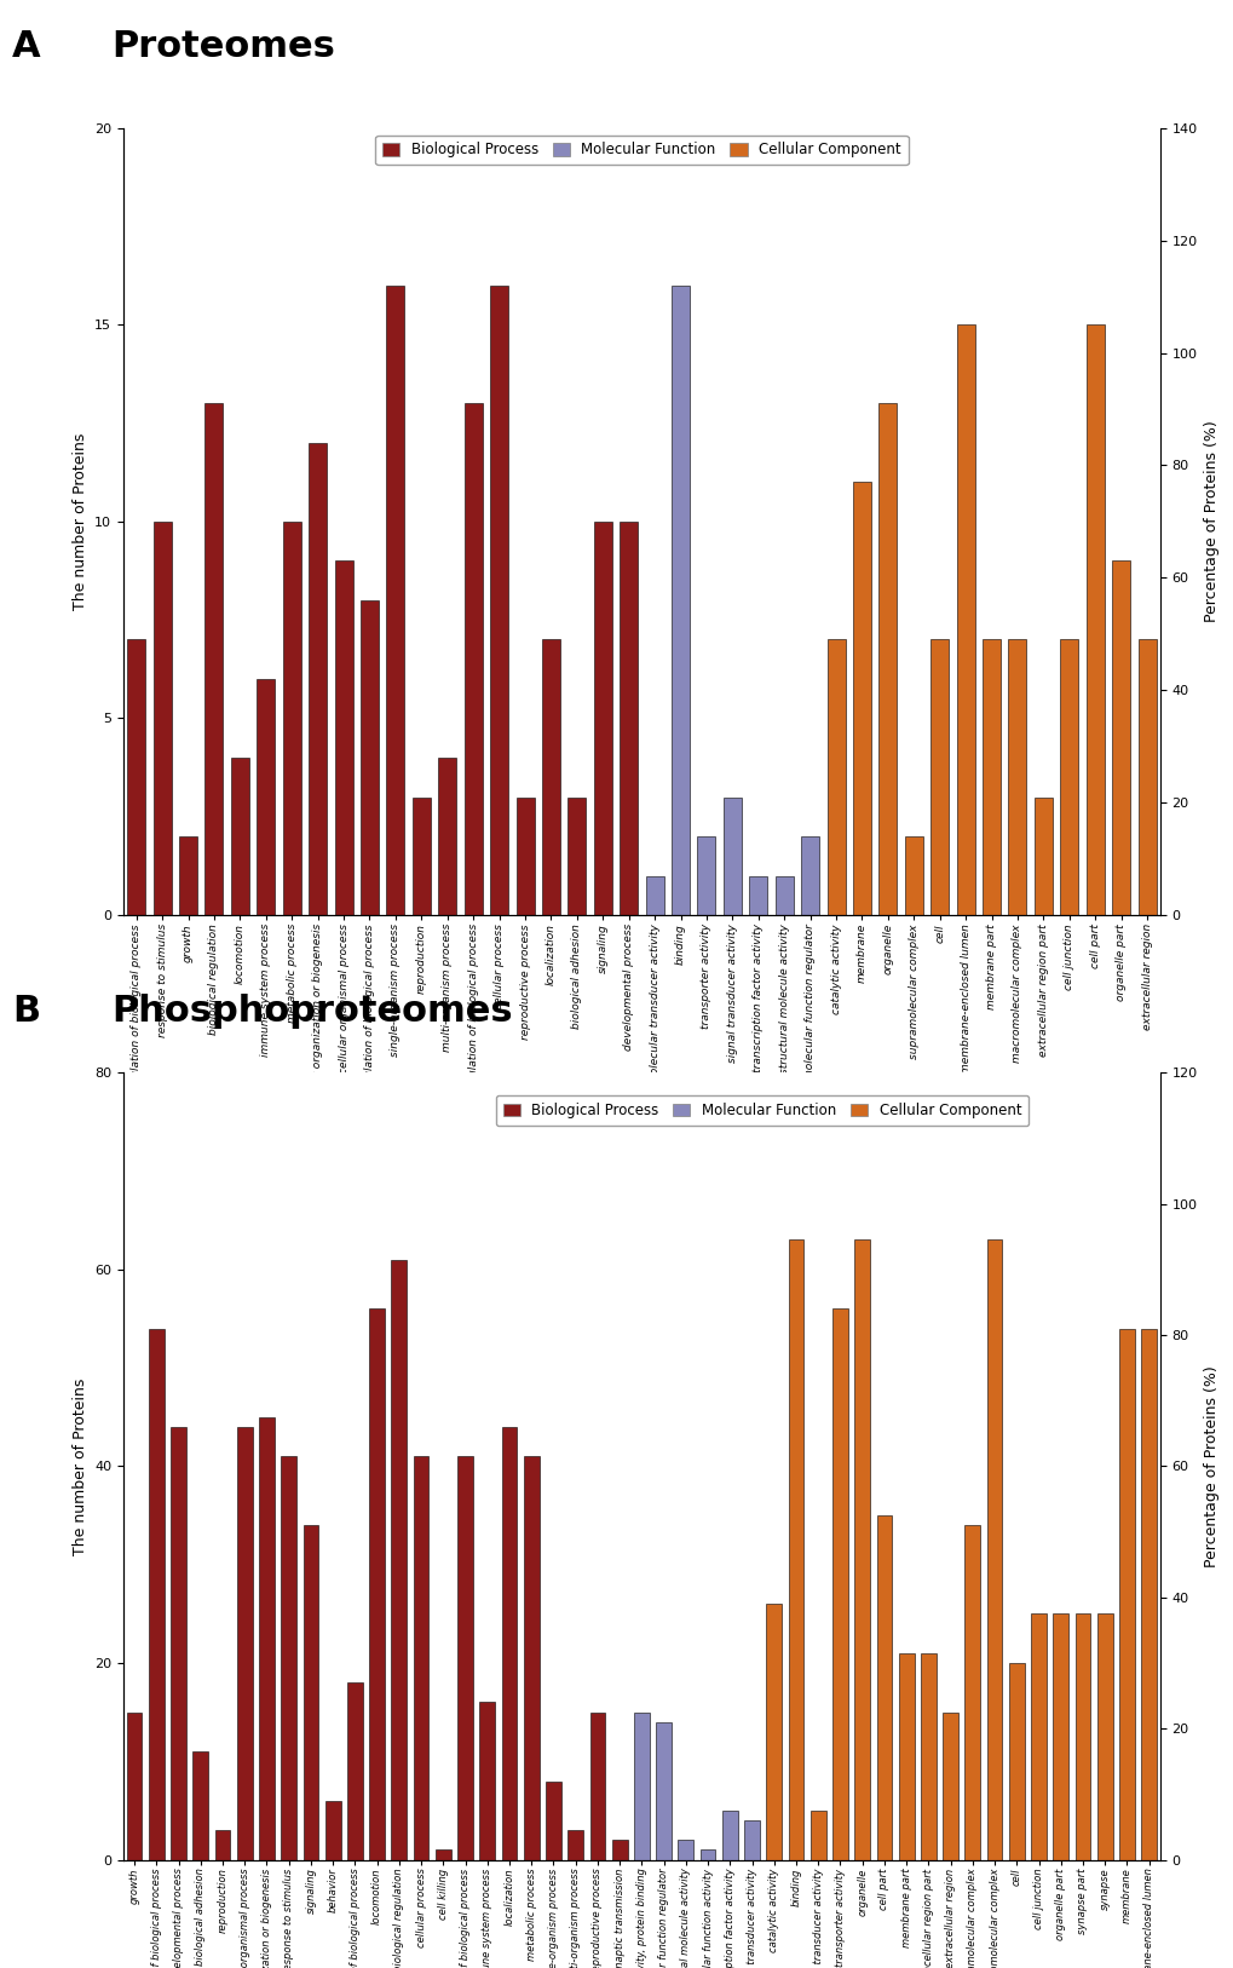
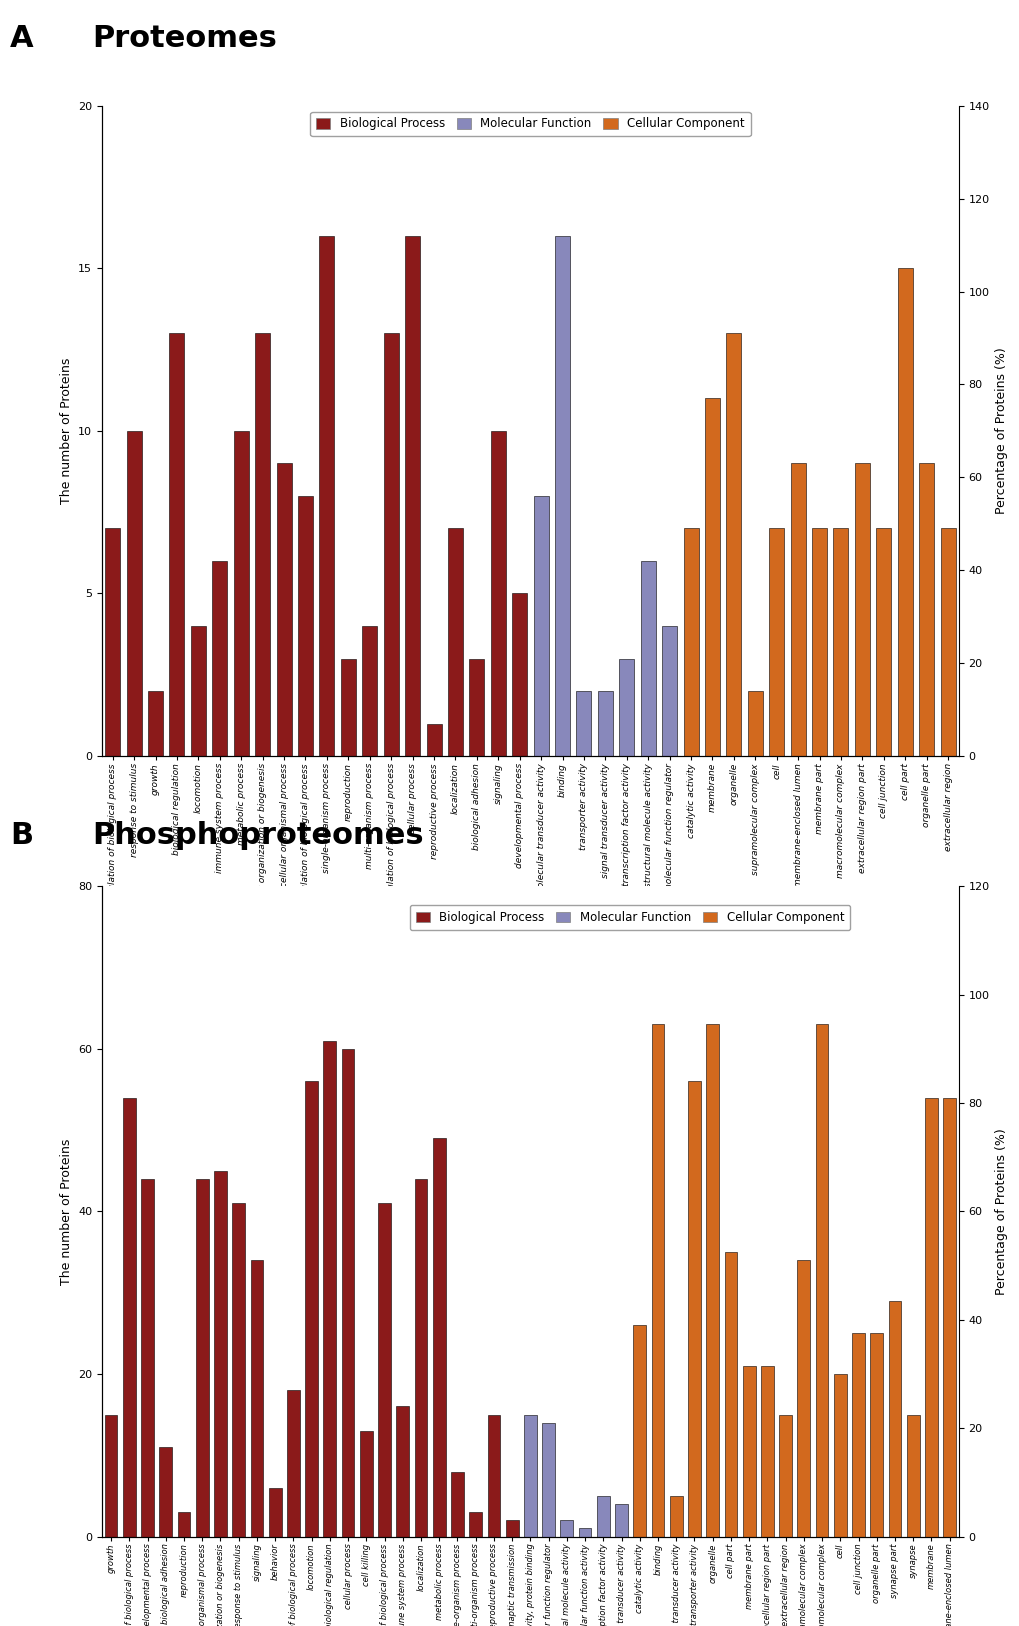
cellular component organization or biogenesis: 12 -> 13
reproductive process: 3 -> 1
developmental process: 10 -> 5
molecular transducer activity: 1 -> 8
signal transducer activity: 3 -> 2
nucleic acid binding transcription factor activity: 1 -> 3
structural molecule activity: 1 -> 6
molecular function regulator: 2 -> 4
membrane-enclosed lumen: 15 -> 9
extracellular region part: 3 -> 9
cellular process: 41 -> 60
cell killing: 1 -> 13
metabolic process: 41 -> 49
synapse part: 25 -> 29
synapse: 25 -> 15
